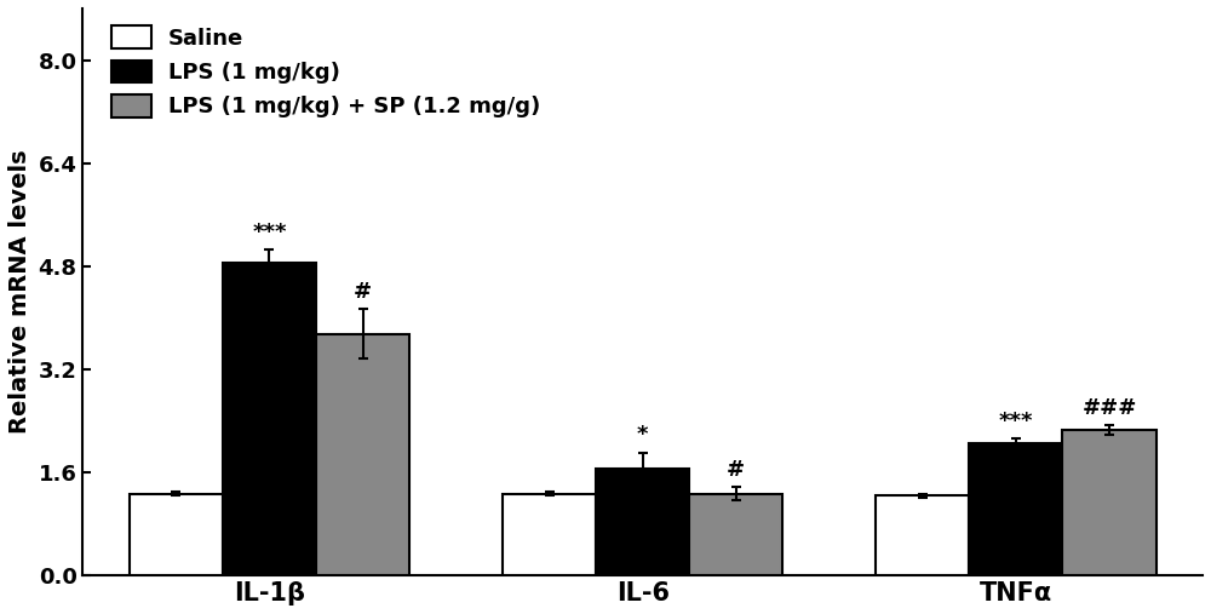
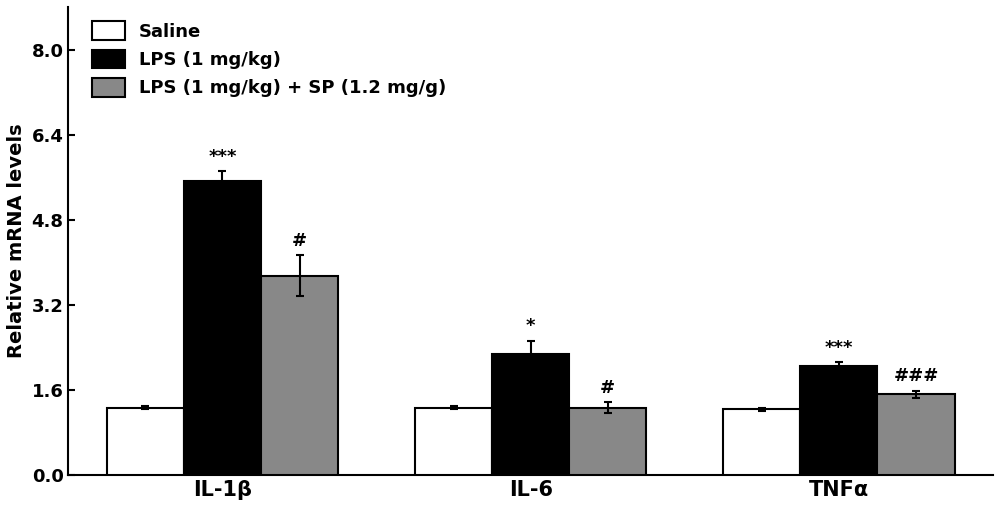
LPS (1 mg/kg)/IL-1β: 4.86 -> 5.52
LPS (1 mg/kg)/IL-6: 1.66 -> 2.28
LPS (1 mg/kg) + SP (1.2 mg/g)/TNFα: 2.26 -> 1.52
